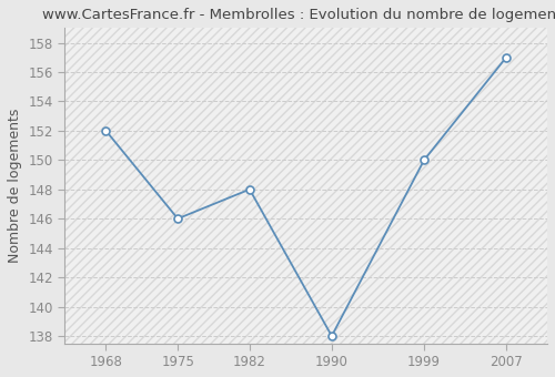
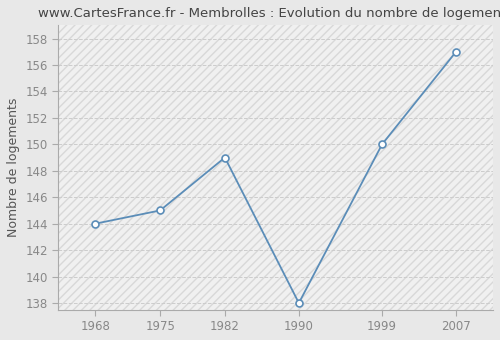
1968: 152 -> 144
1975: 146 -> 145
1982: 148 -> 149
